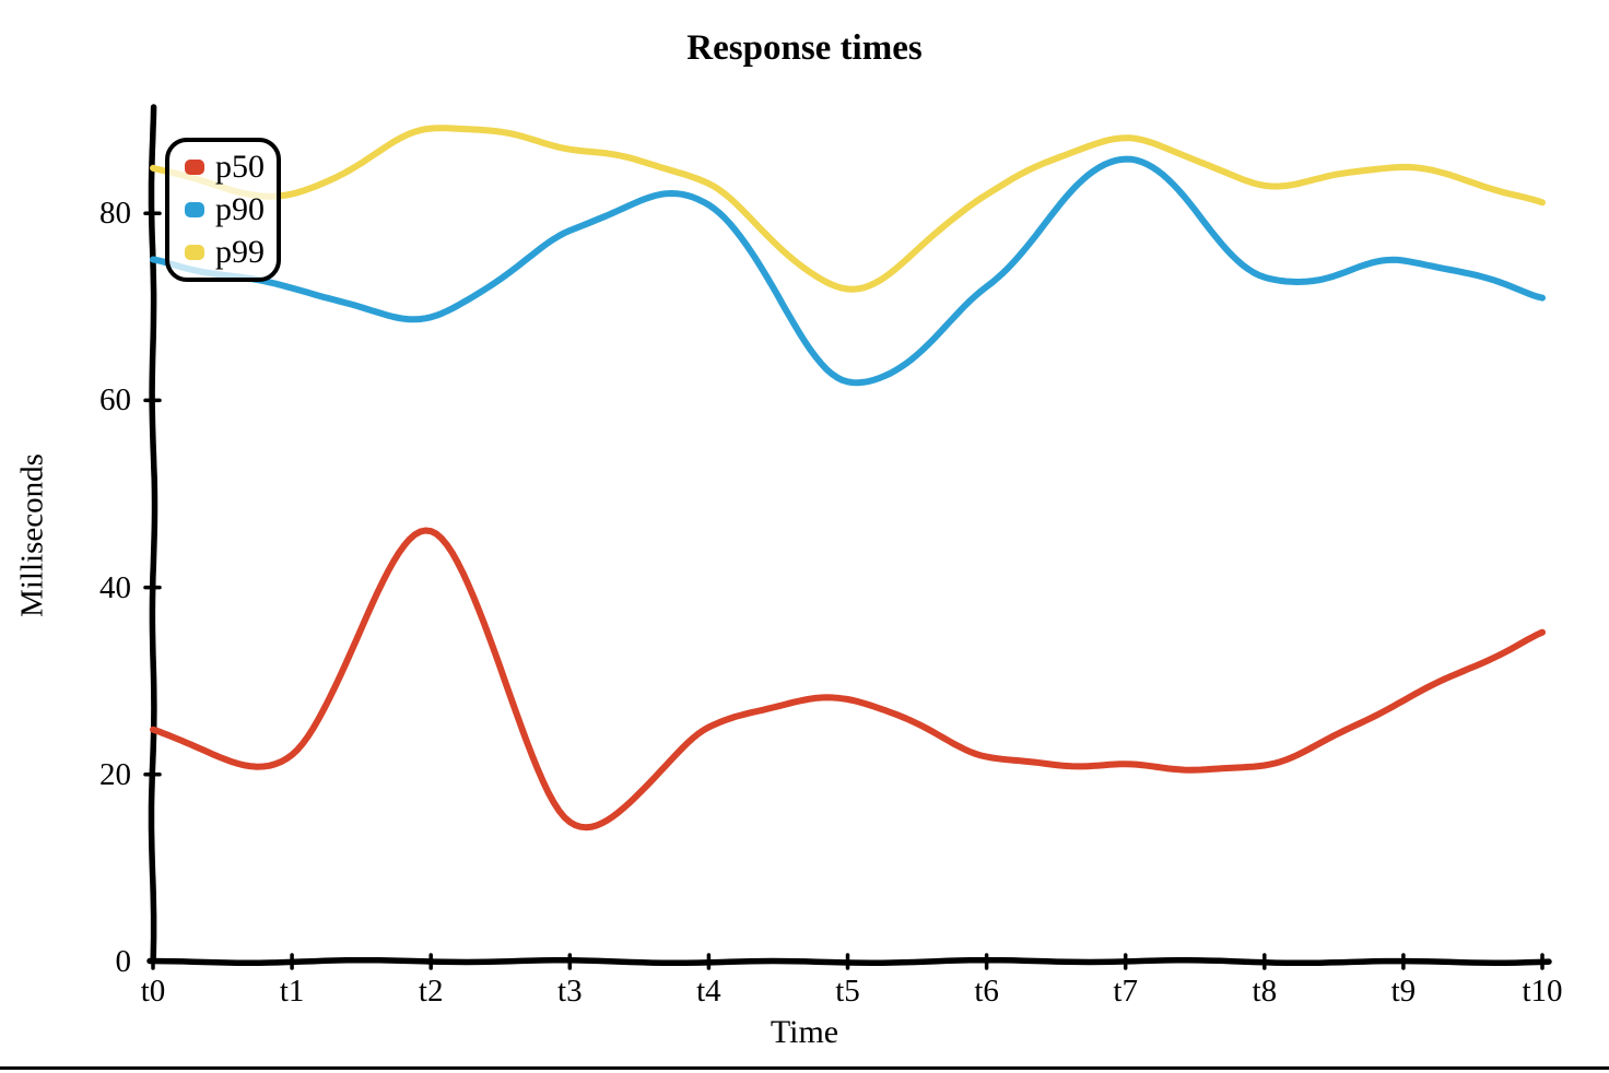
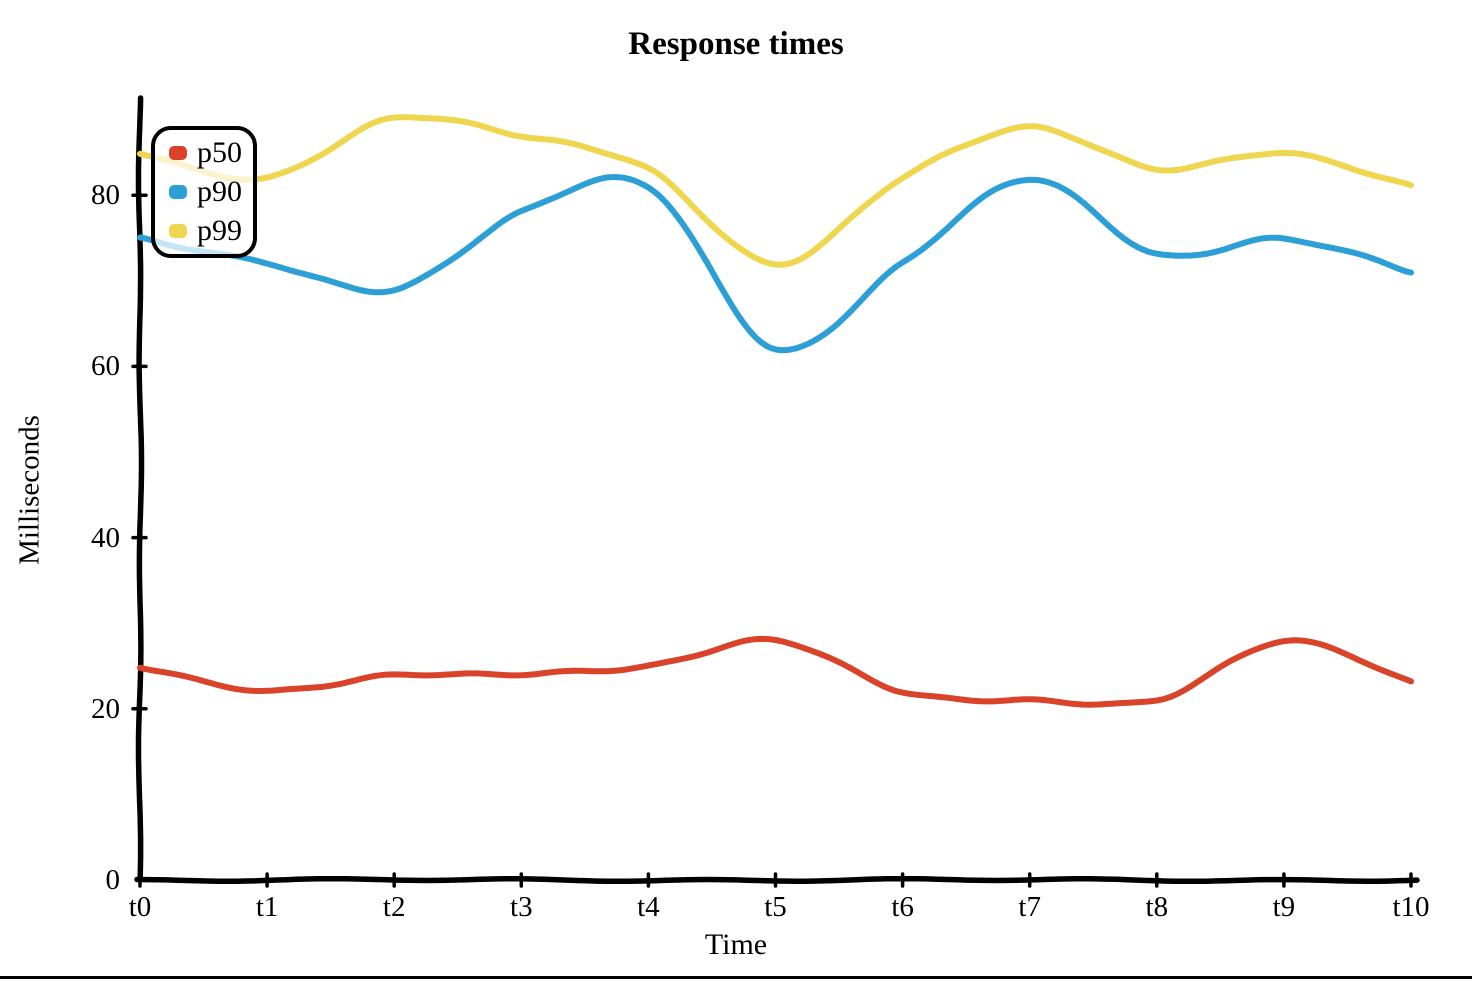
p50/t2: 46 -> 24
p50/t3: 15 -> 24
p90/t7: 86 -> 82
p50/t10: 35 -> 23
